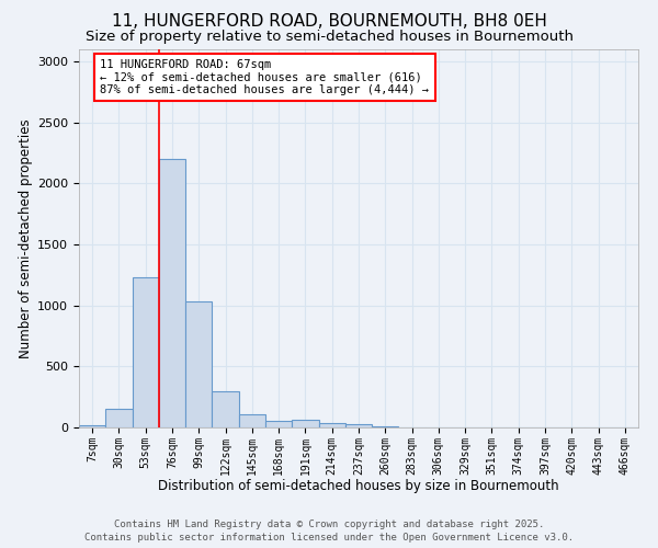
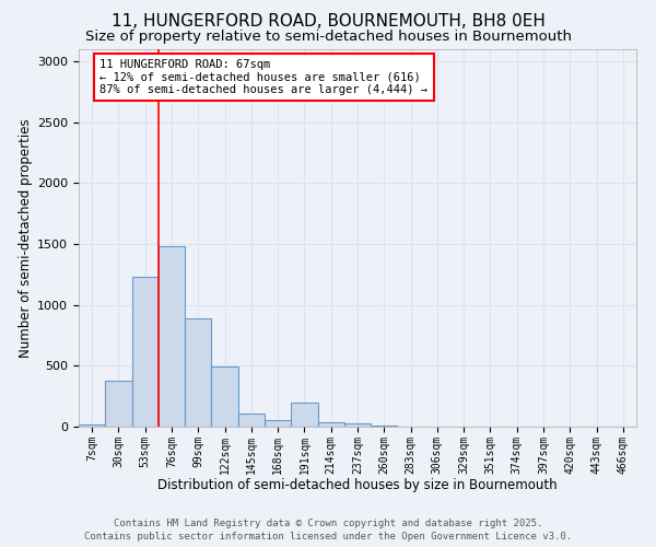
30sqm: 150 -> 380
76sqm: 2200 -> 1480
99sqm: 1030 -> 890
122sqm: 300 -> 490
191sqm: 60 -> 200
